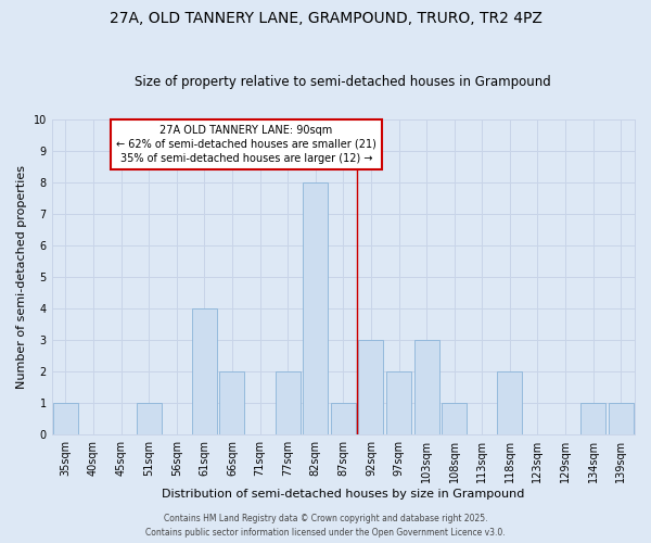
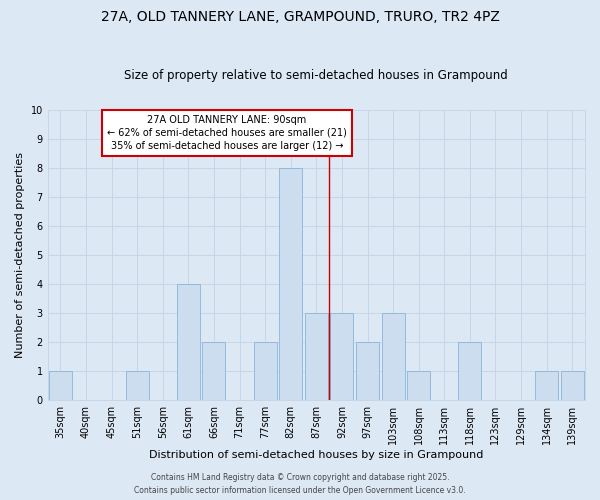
87sqm: 1 -> 3
